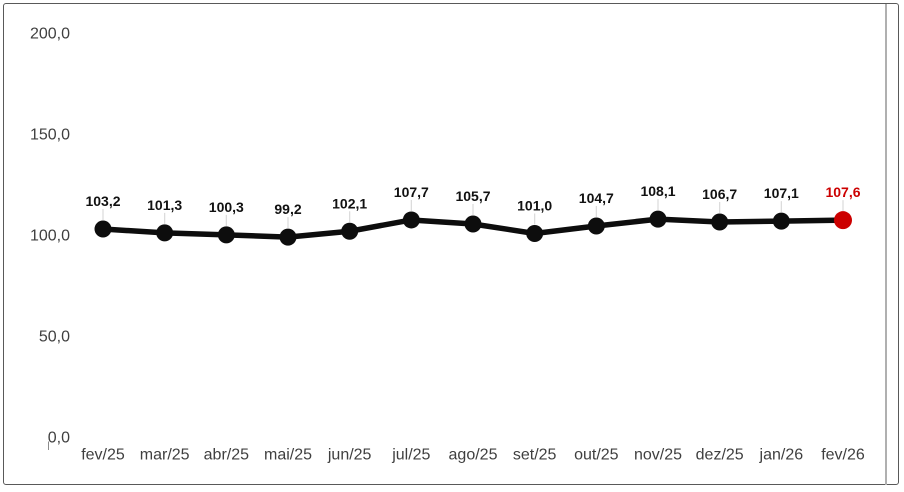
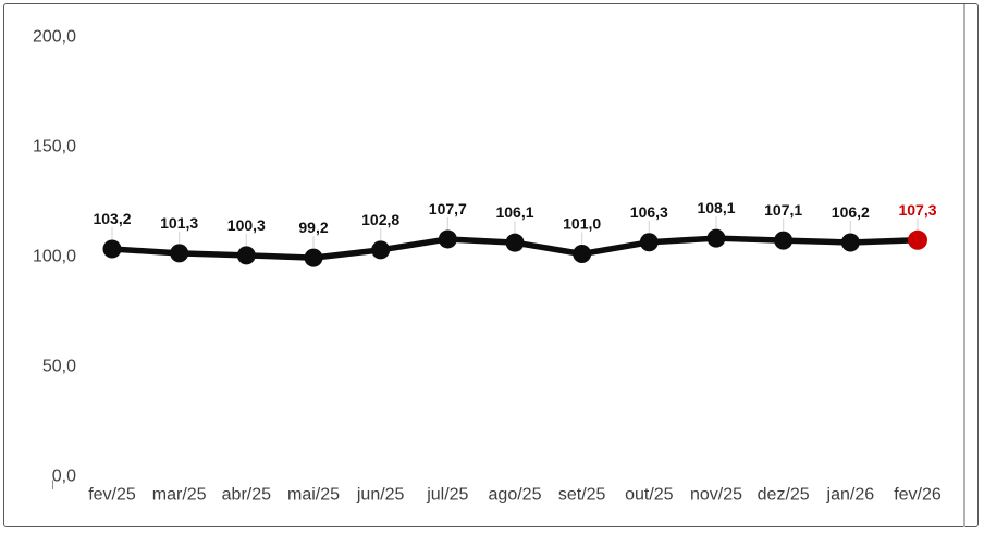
jun/25: 102,1 -> 102,8
ago/25: 105,7 -> 106,1
out/25: 104,7 -> 106,3
dez/25: 106,7 -> 107,1
jan/26: 107,1 -> 106,2
fev/26: 107,6 -> 107,3
